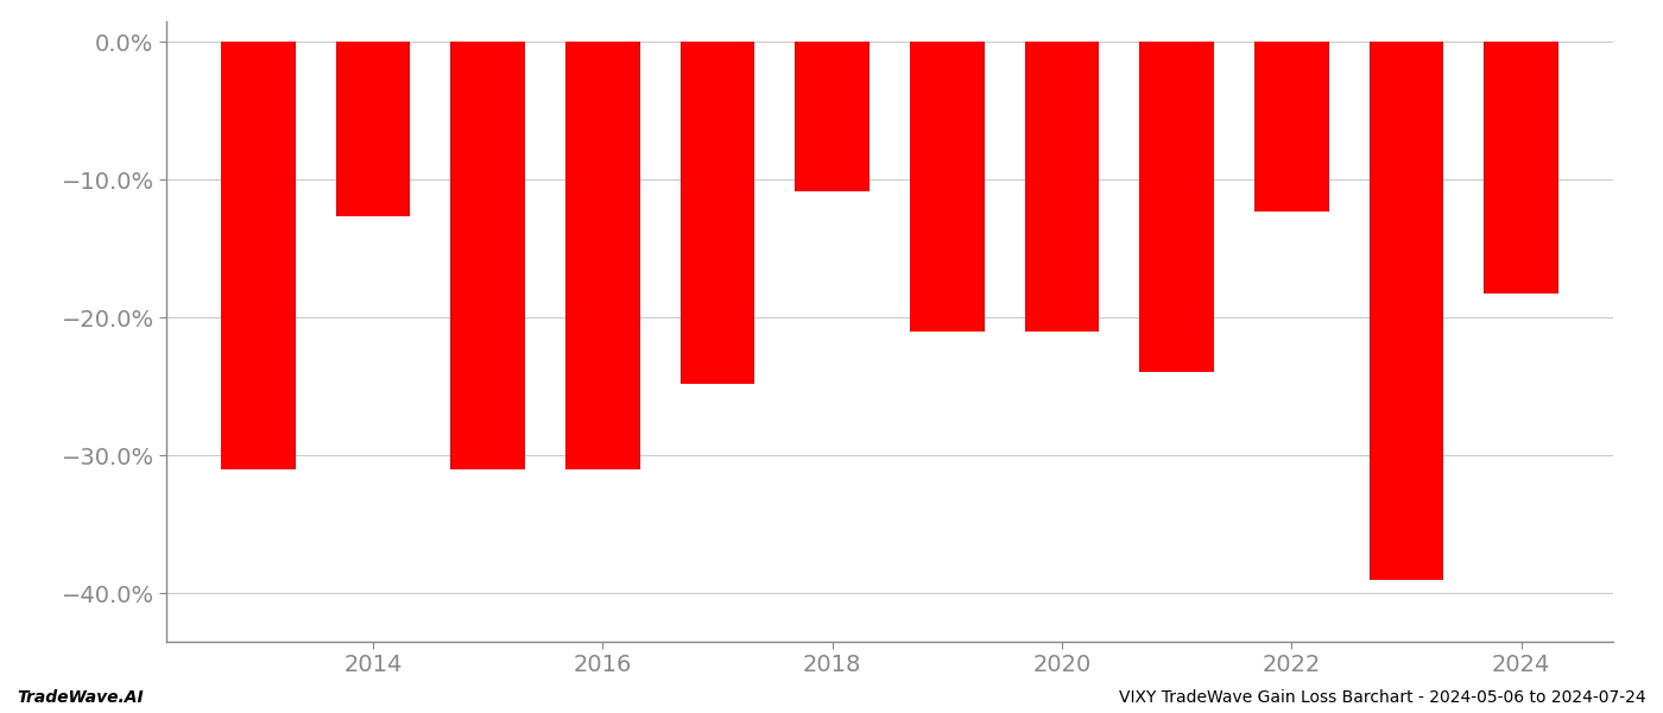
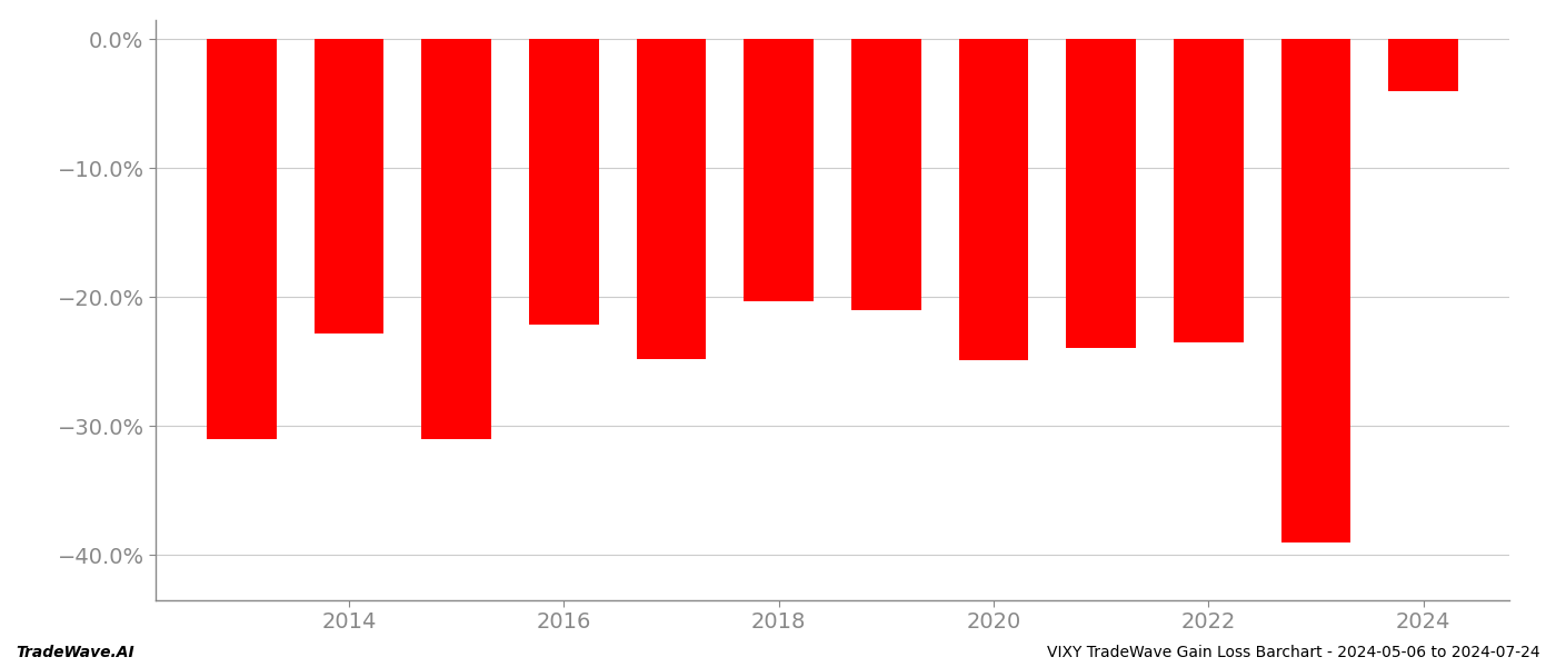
2014: -12.6% -> -22.8%
2016: -31.0% -> -22.1%
2018: -10.8% -> -20.3%
2020: -21.0% -> -24.9%
2022: -12.3% -> -23.5%
2024: -18.2% -> -4.0%
